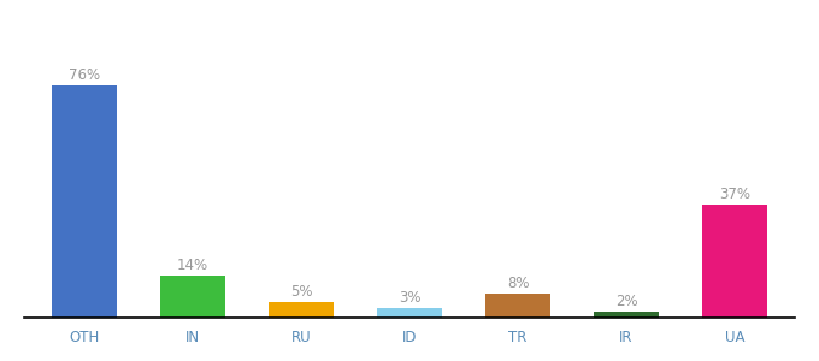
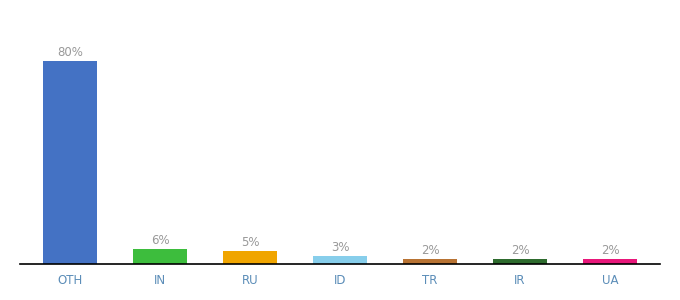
OTH: 76% -> 80%
IN: 14% -> 6%
TR: 8% -> 2%
UA: 37% -> 2%
